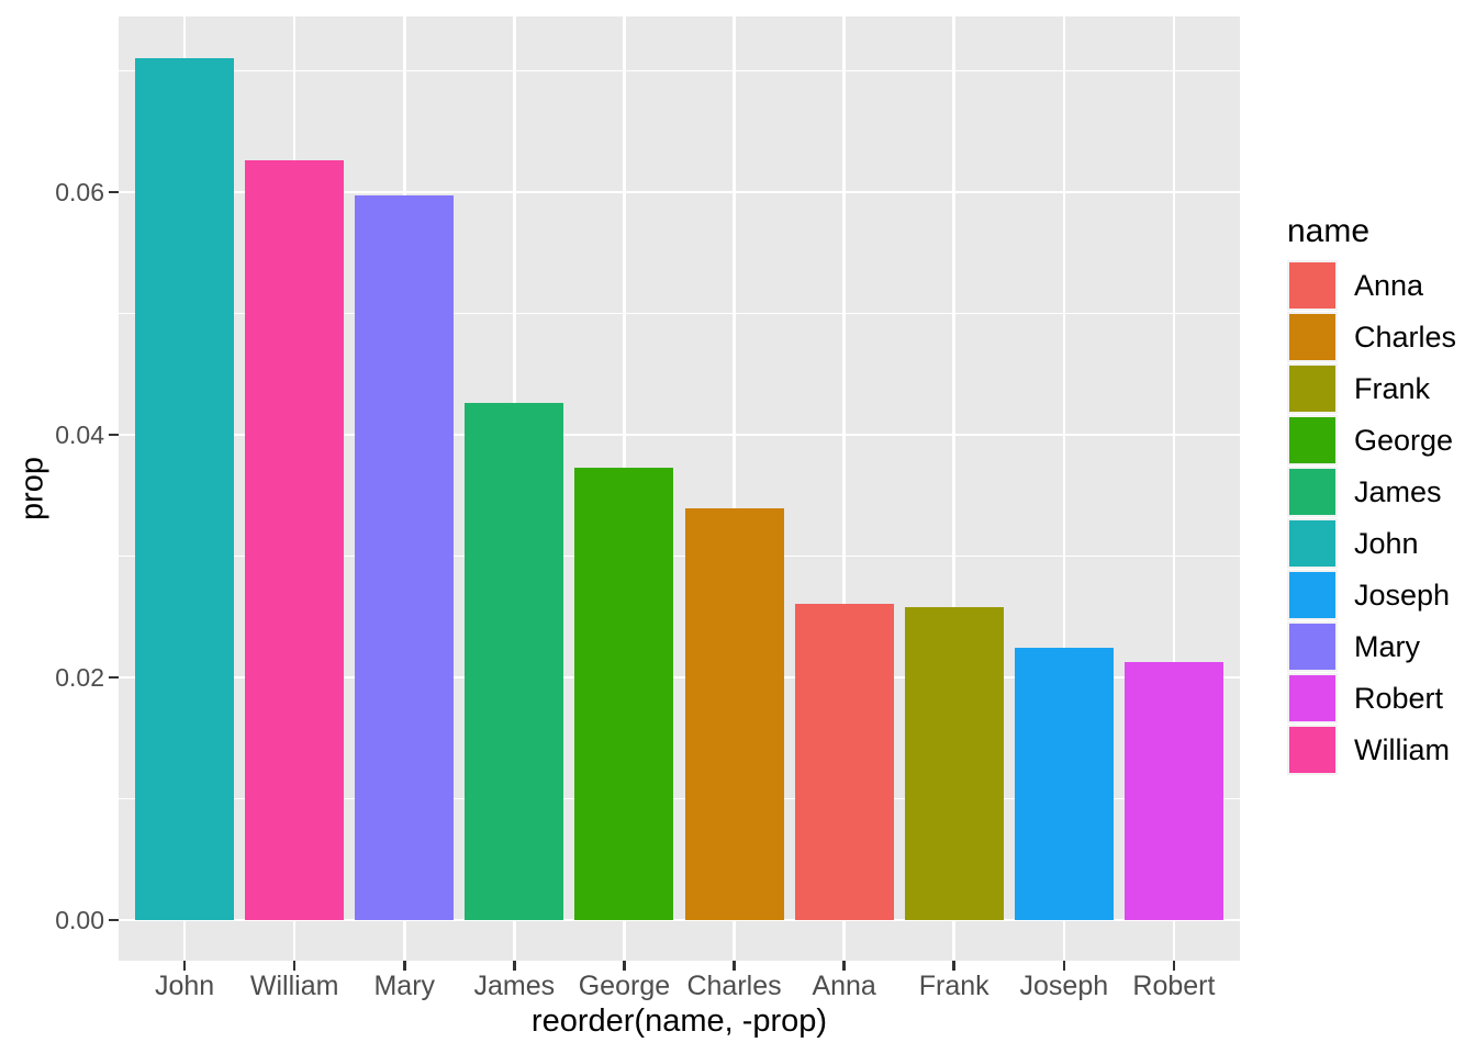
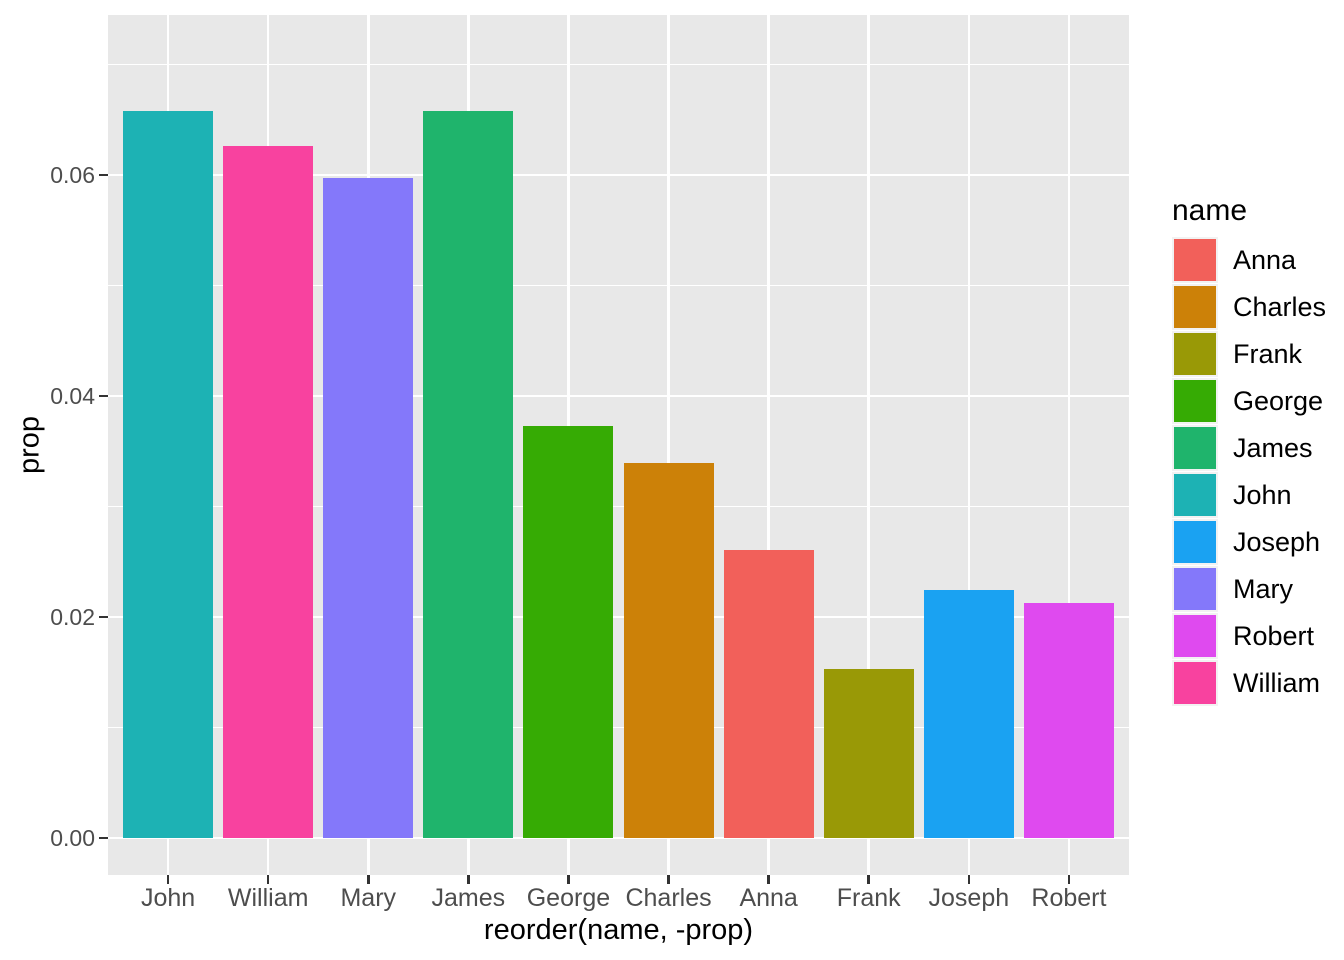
John: 0.0710 -> 0.0658
James: 0.0426 -> 0.0658
Frank: 0.0258 -> 0.0153
